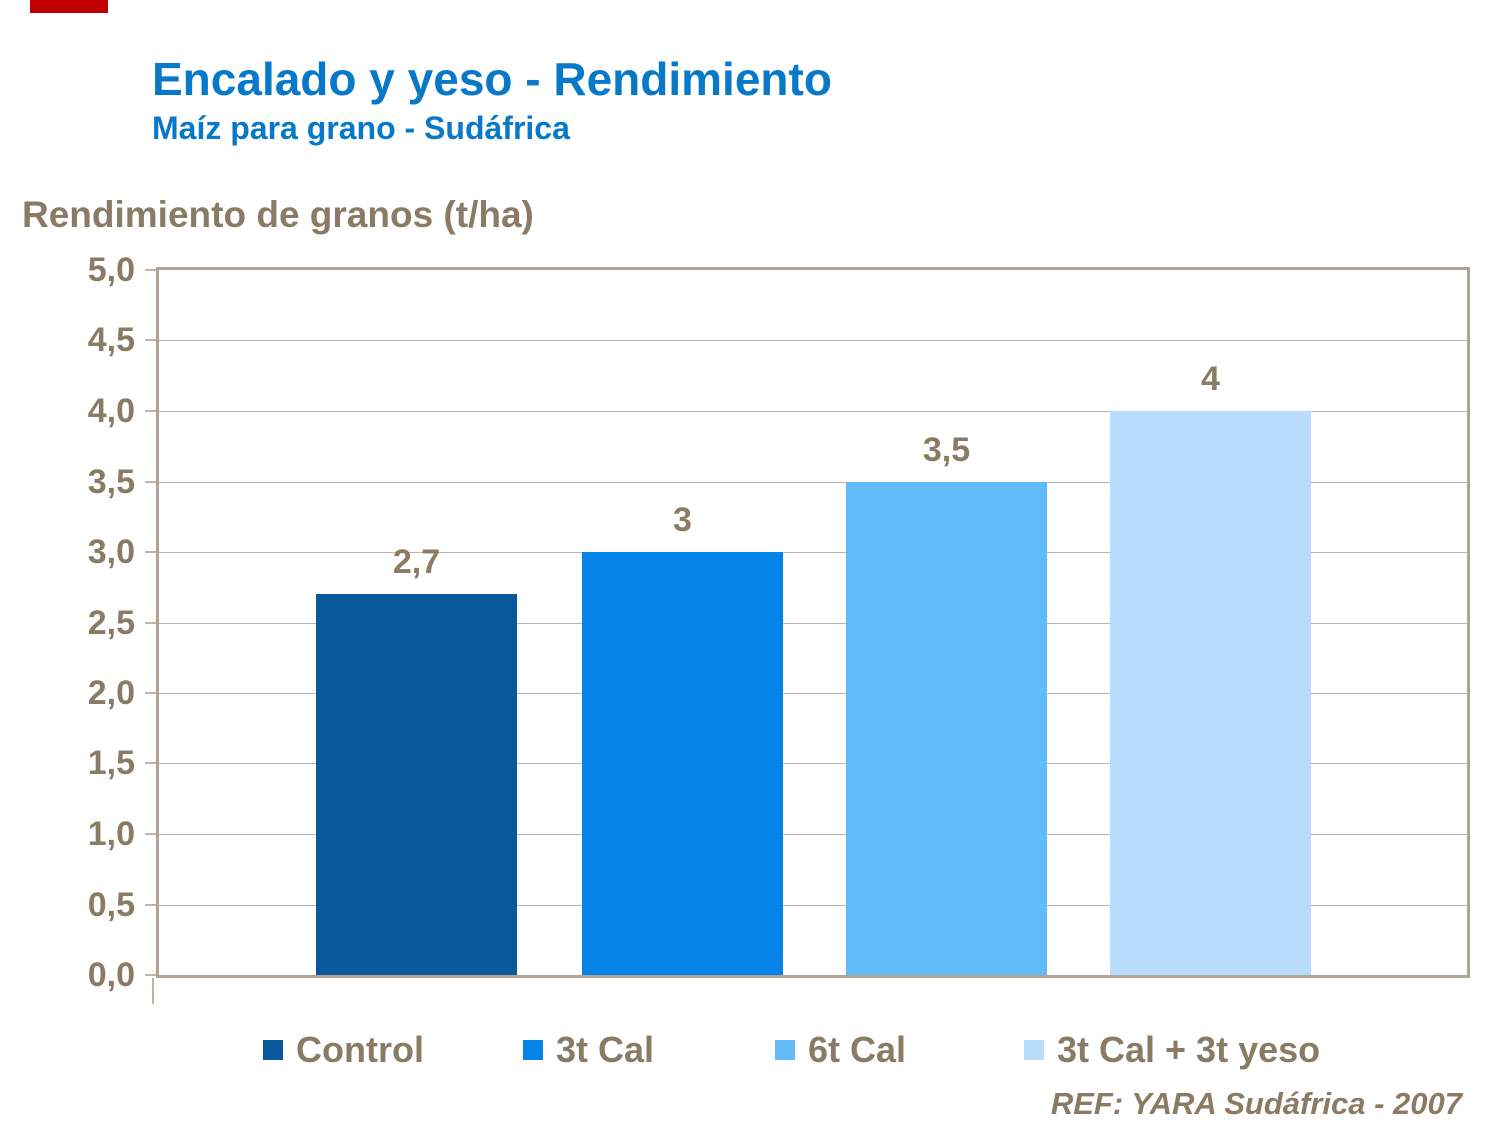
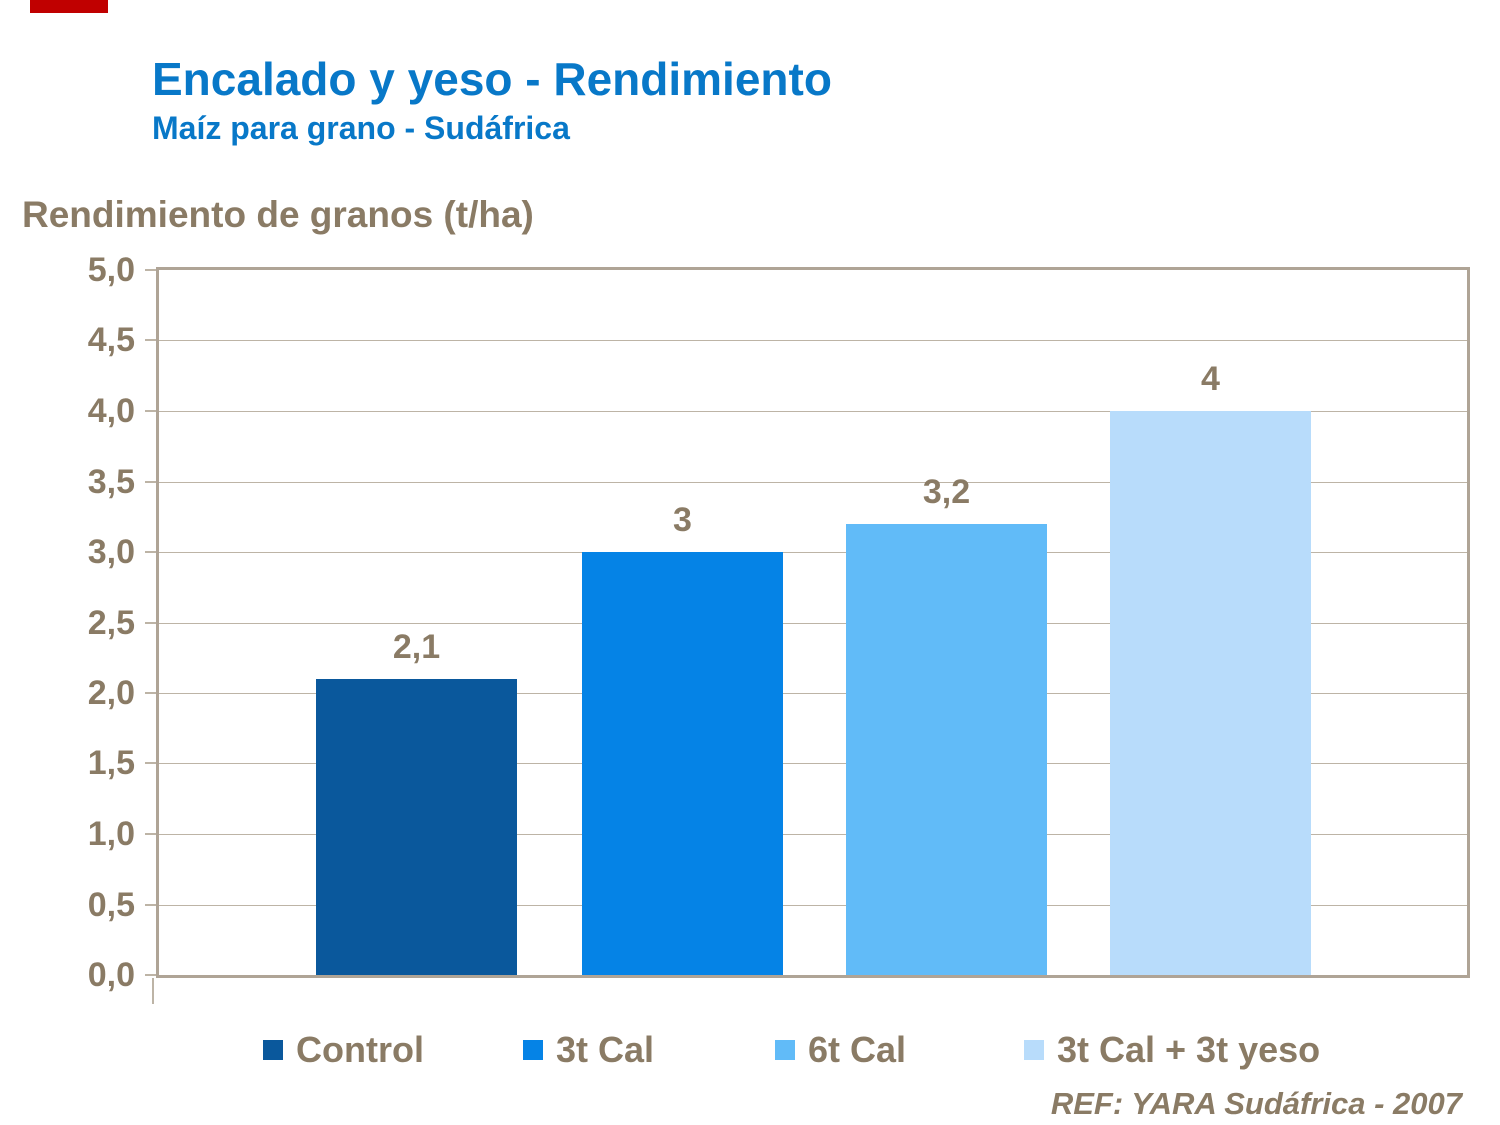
Control: 2,7 -> 2,1
6t Cal: 3,5 -> 3,2
